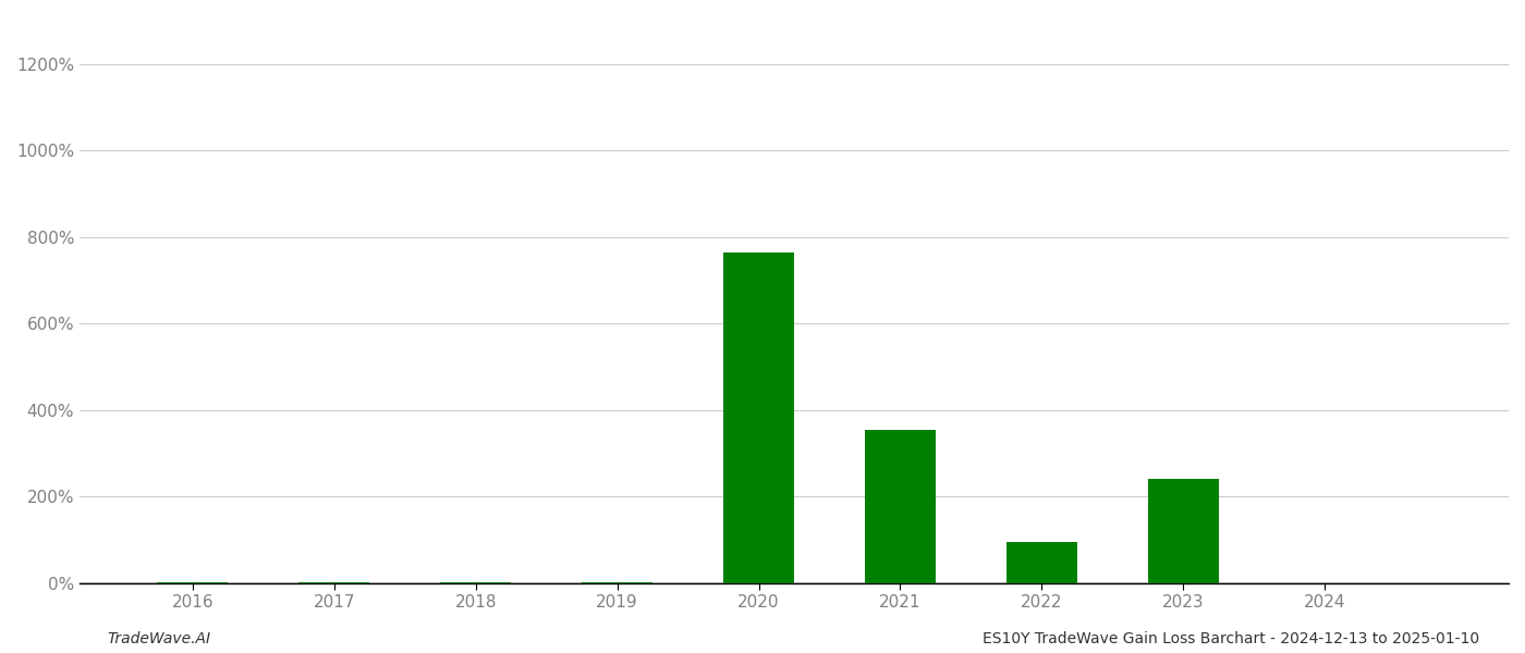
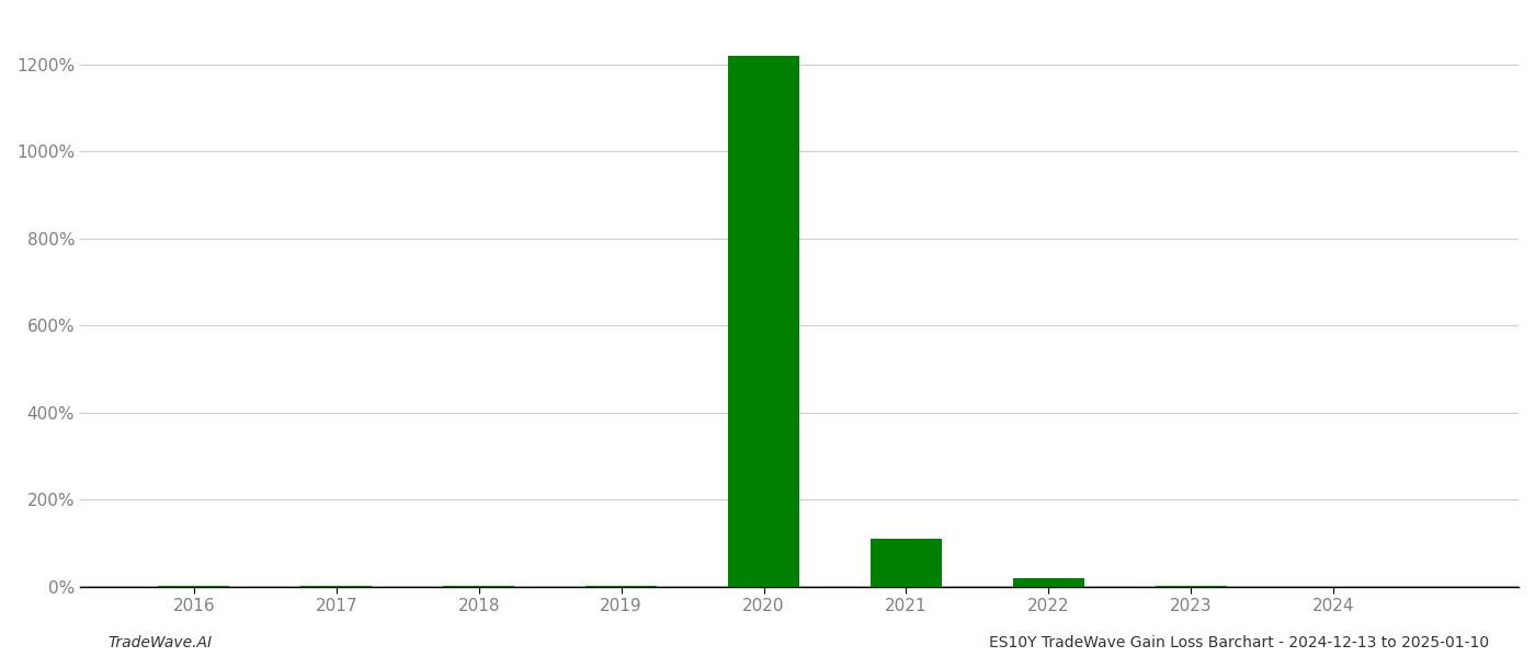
2020: 765% -> 1220%
2021: 355% -> 110%
2022: 95% -> 20%
2023: 240% -> 0%
